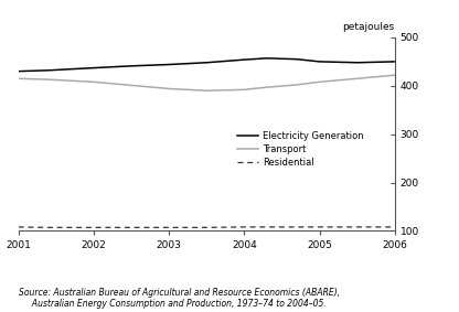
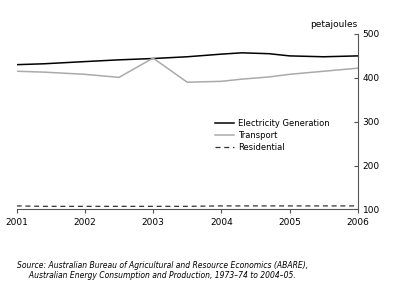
Transport/2003: 394 -> 445
